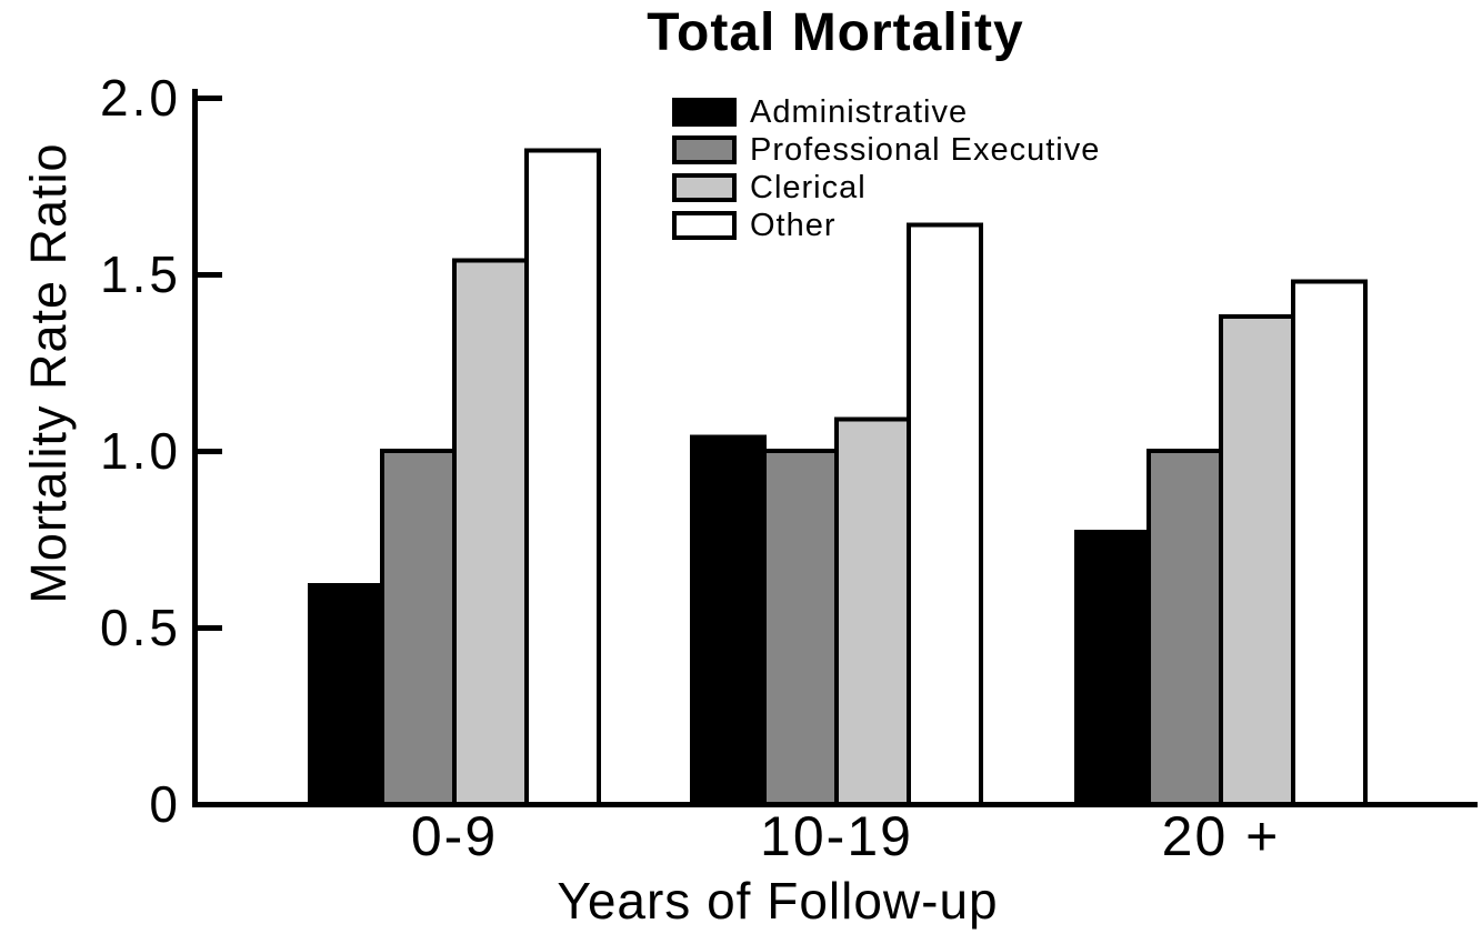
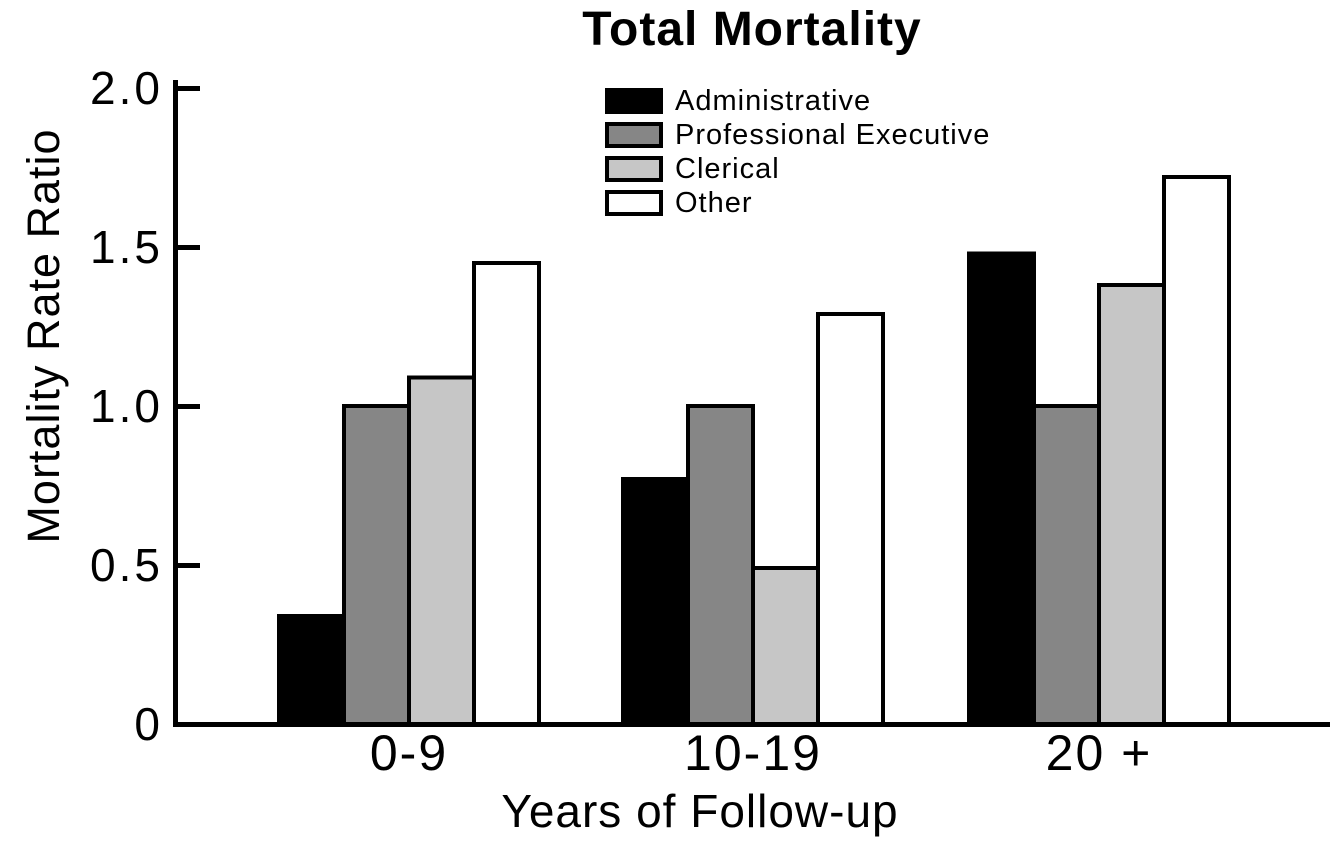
Administrative/0-9: 0.62 -> 0.34
Clerical/0-9: 1.54 -> 1.09
Other/0-9: 1.85 -> 1.45
Administrative/10-19: 1.04 -> 0.77
Clerical/10-19: 1.09 -> 0.49
Other/10-19: 1.64 -> 1.29
Administrative/20 +: 0.77 -> 1.48
Other/20 +: 1.48 -> 1.72
